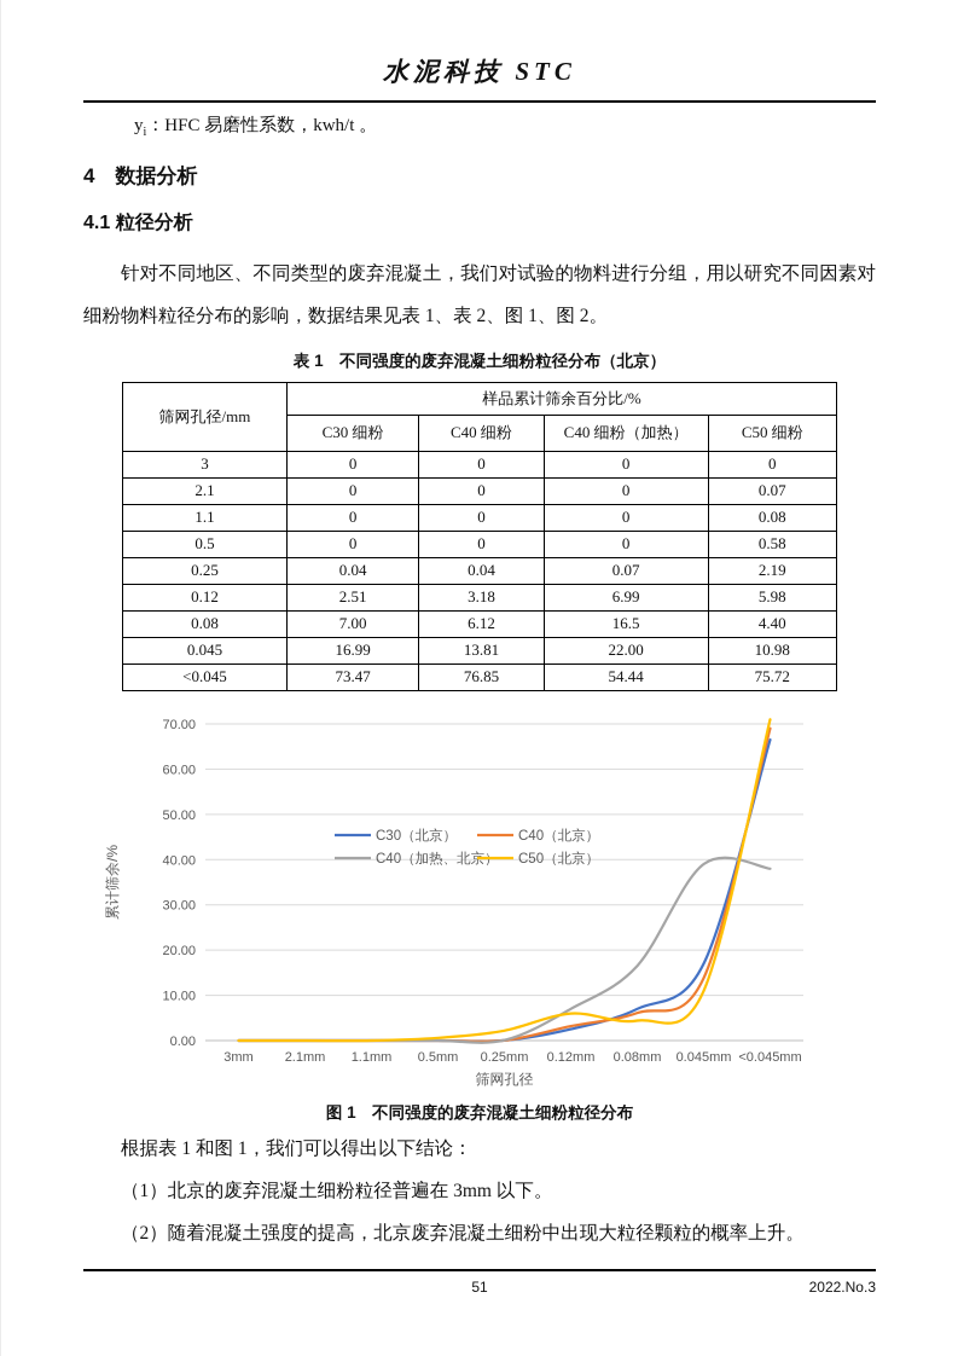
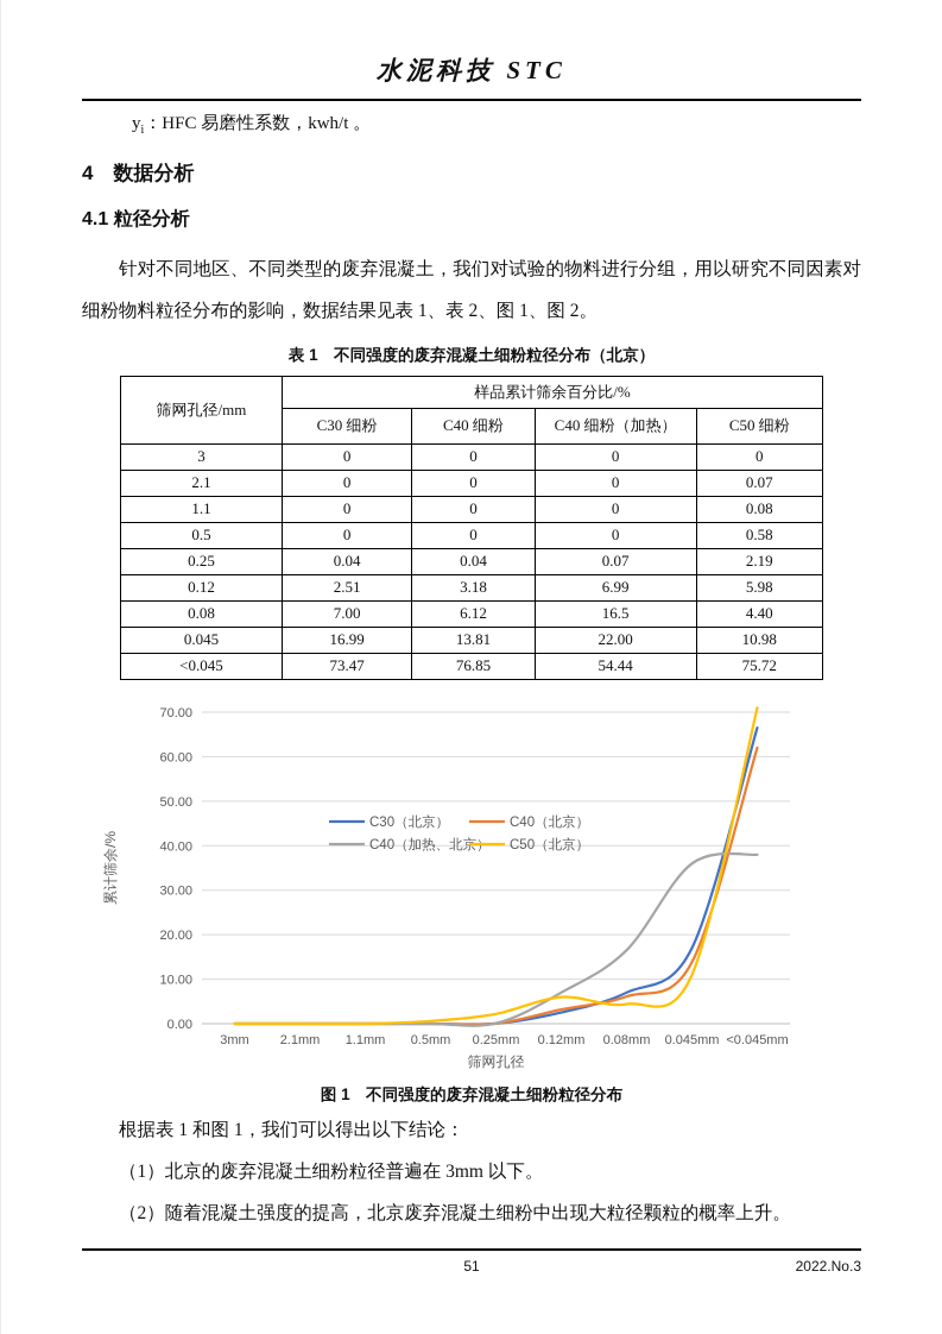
C40（加热、北京）/0.045mm: 39 -> 36
C40（北京）/<0.045mm: 69 -> 62
